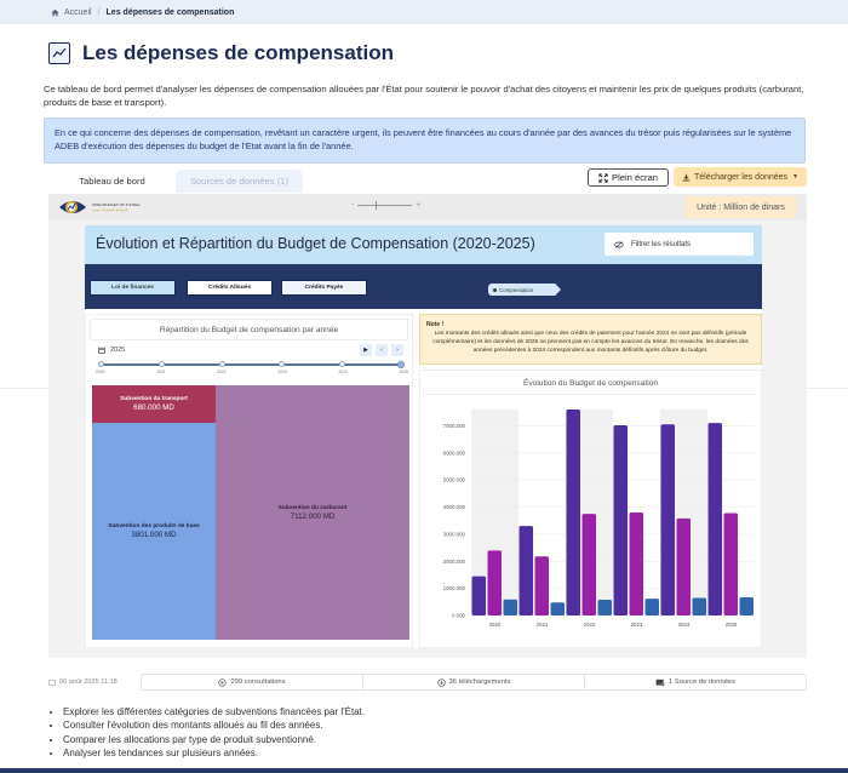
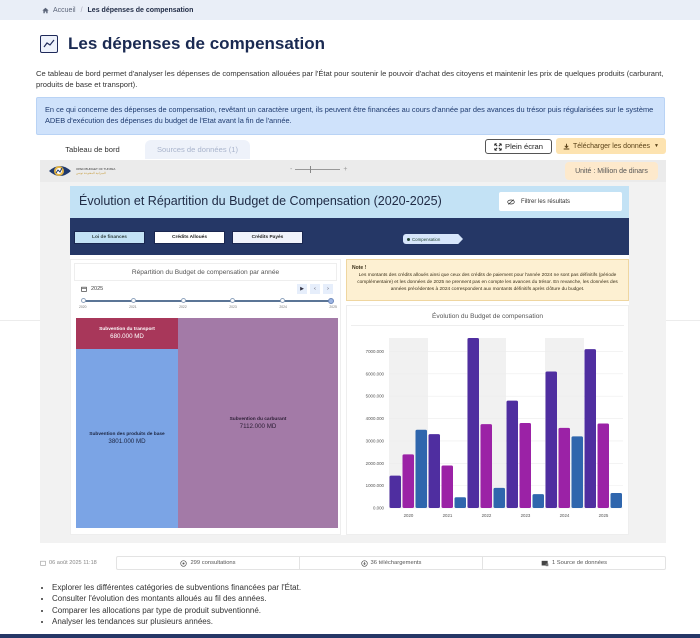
Subvention du transport/2020: 600 -> 3500
Subvention des produits de base/2021: 2200 -> 1900
Subvention du transport/2022: 600 -> 900
Subvention du carburant/2023: 7000 -> 4800
Subvention du carburant/2024: 7000 -> 6100
Subvention du transport/2024: 600 -> 3200
